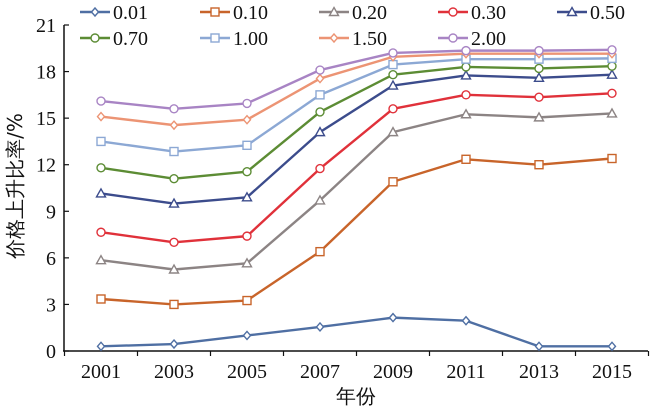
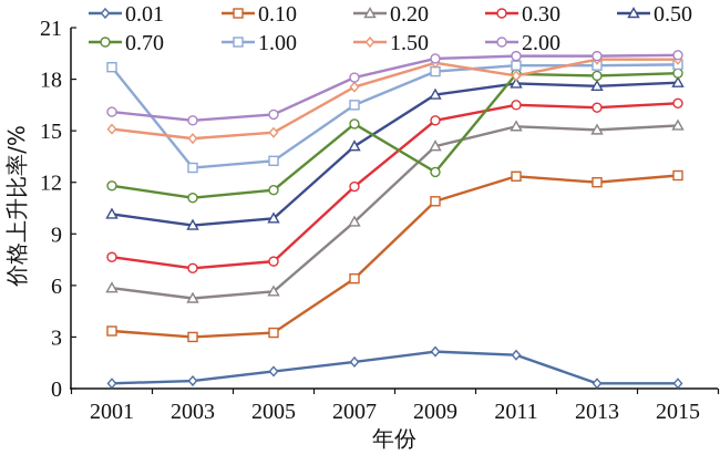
1.00/2001: 13.5 -> 18.7
0.70/2009: 17.8 -> 12.6
1.50/2011: 19.1 -> 18.2
